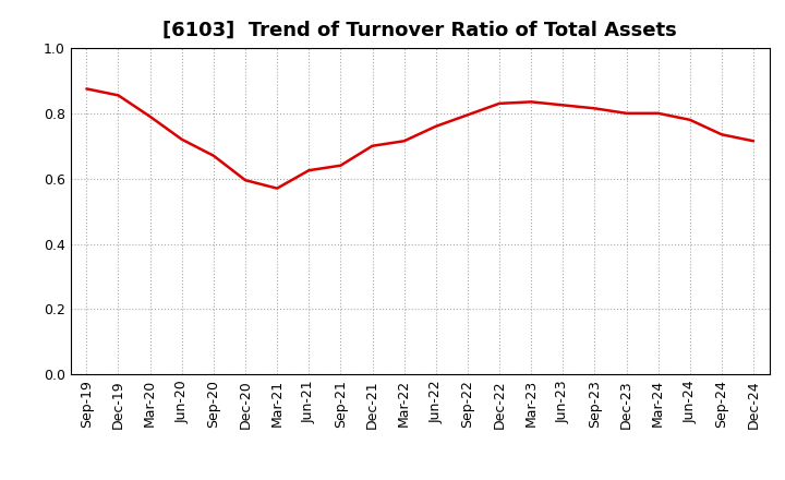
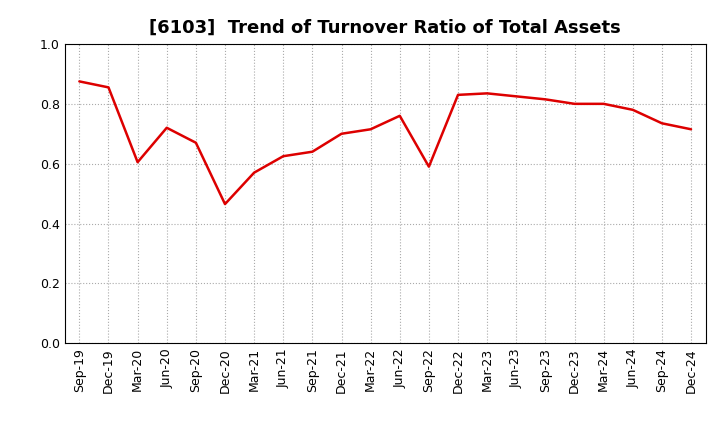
Mar-20: 0.790 -> 0.605
Dec-20: 0.595 -> 0.465
Sep-22: 0.795 -> 0.590
